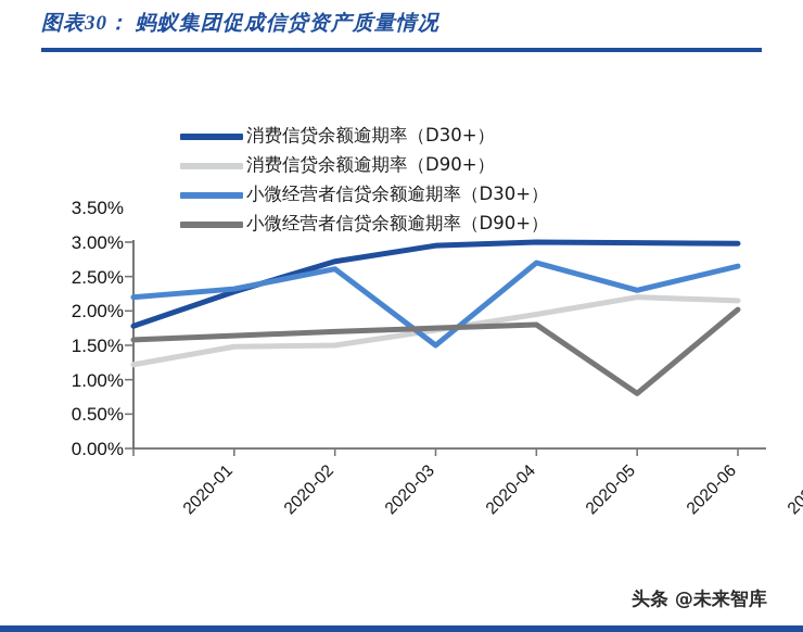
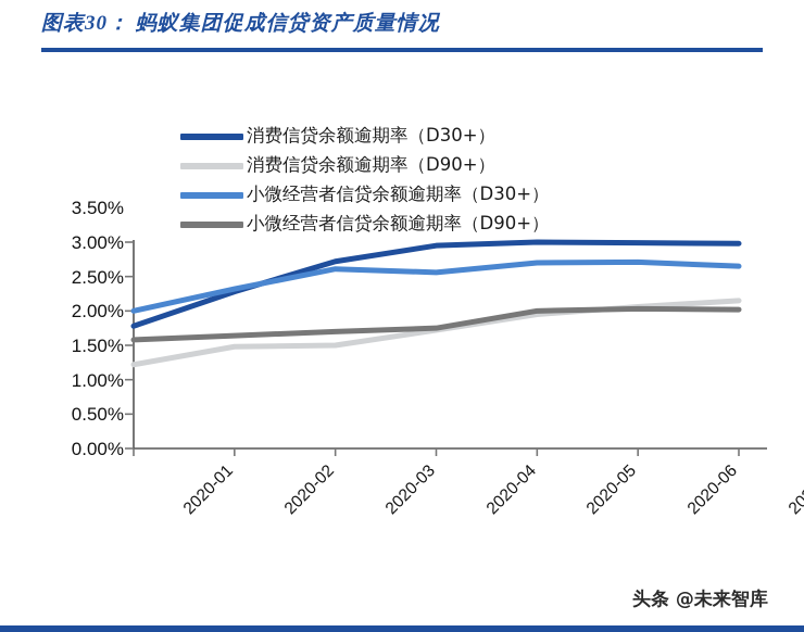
小微经营者信贷余额逾期率（D30+）/2020-01: 2.2% -> 2.0%
小微经营者信贷余额逾期率（D30+）/2020-04: 1.5% -> 2.6%
小微经营者信贷余额逾期率（D90+）/2020-05: 1.8% -> 2.0%
消费信贷余额逾期率（D90+）/2020-06: 2.2% -> 2.1%
小微经营者信贷余额逾期率（D30+）/2020-06: 2.3% -> 2.7%
小微经营者信贷余额逾期率（D90+）/2020-06: 0.8% -> 2.0%
